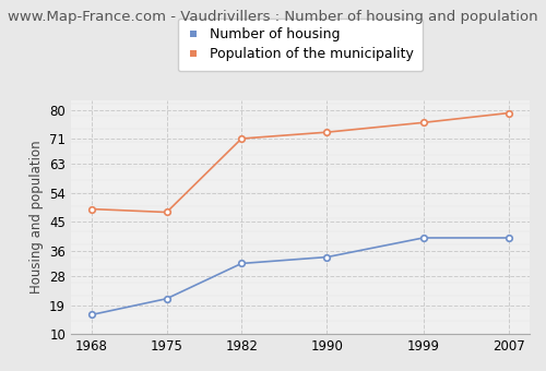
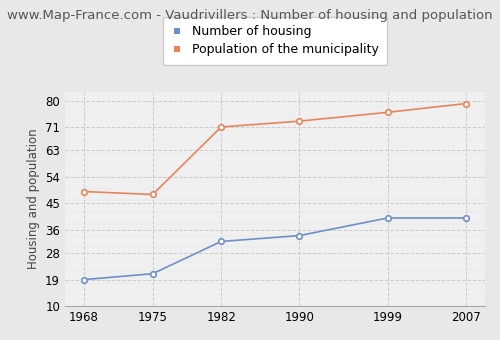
Number of housing/1968: 16 -> 19
